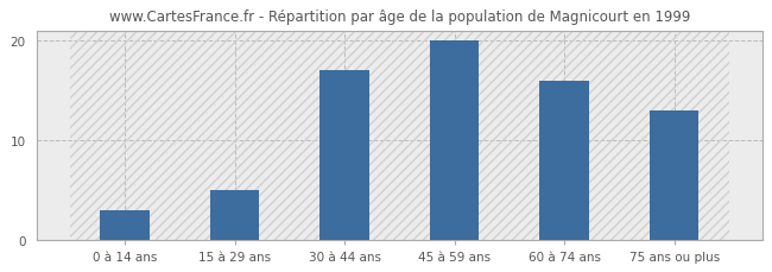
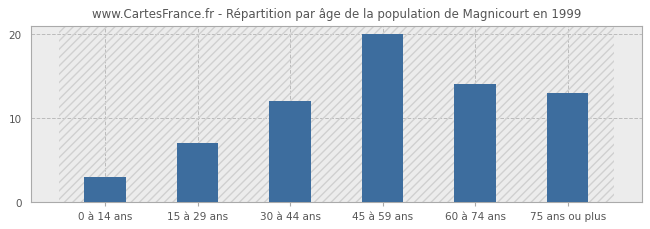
15 à 29 ans: 5 -> 7
30 à 44 ans: 17 -> 12
60 à 74 ans: 16 -> 14
